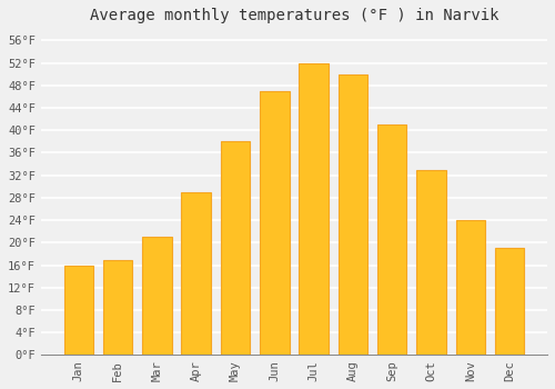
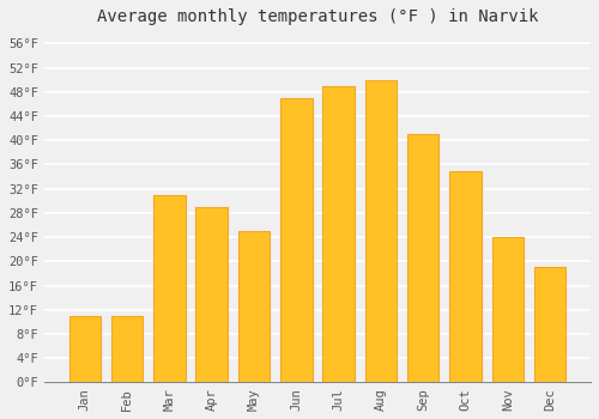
Jan: 16°F -> 11°F
Feb: 17°F -> 11°F
Mar: 21°F -> 31°F
May: 38°F -> 25°F
Jul: 52°F -> 49°F
Oct: 33°F -> 35°F
